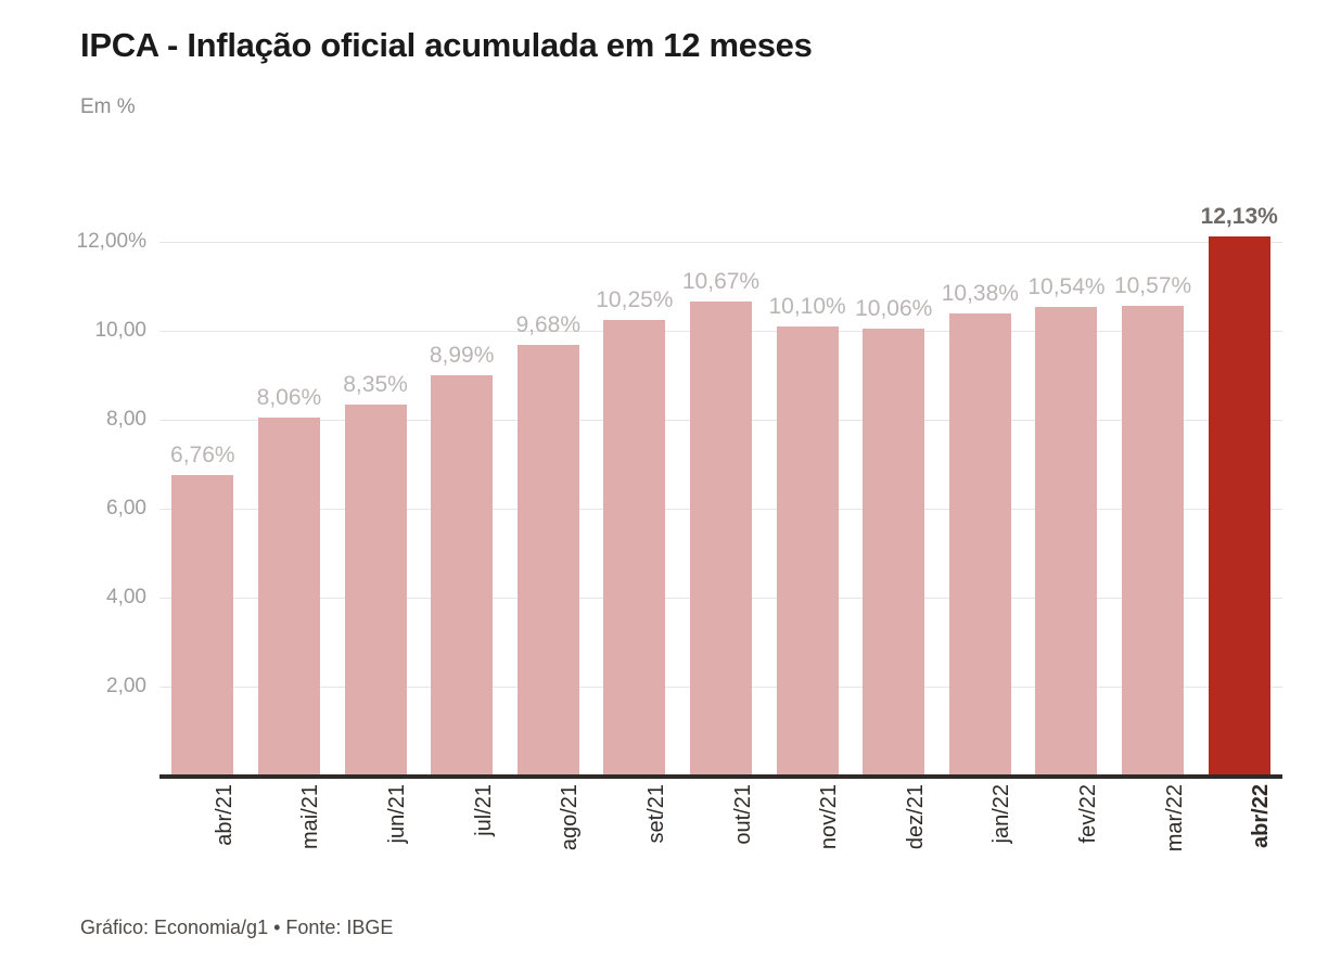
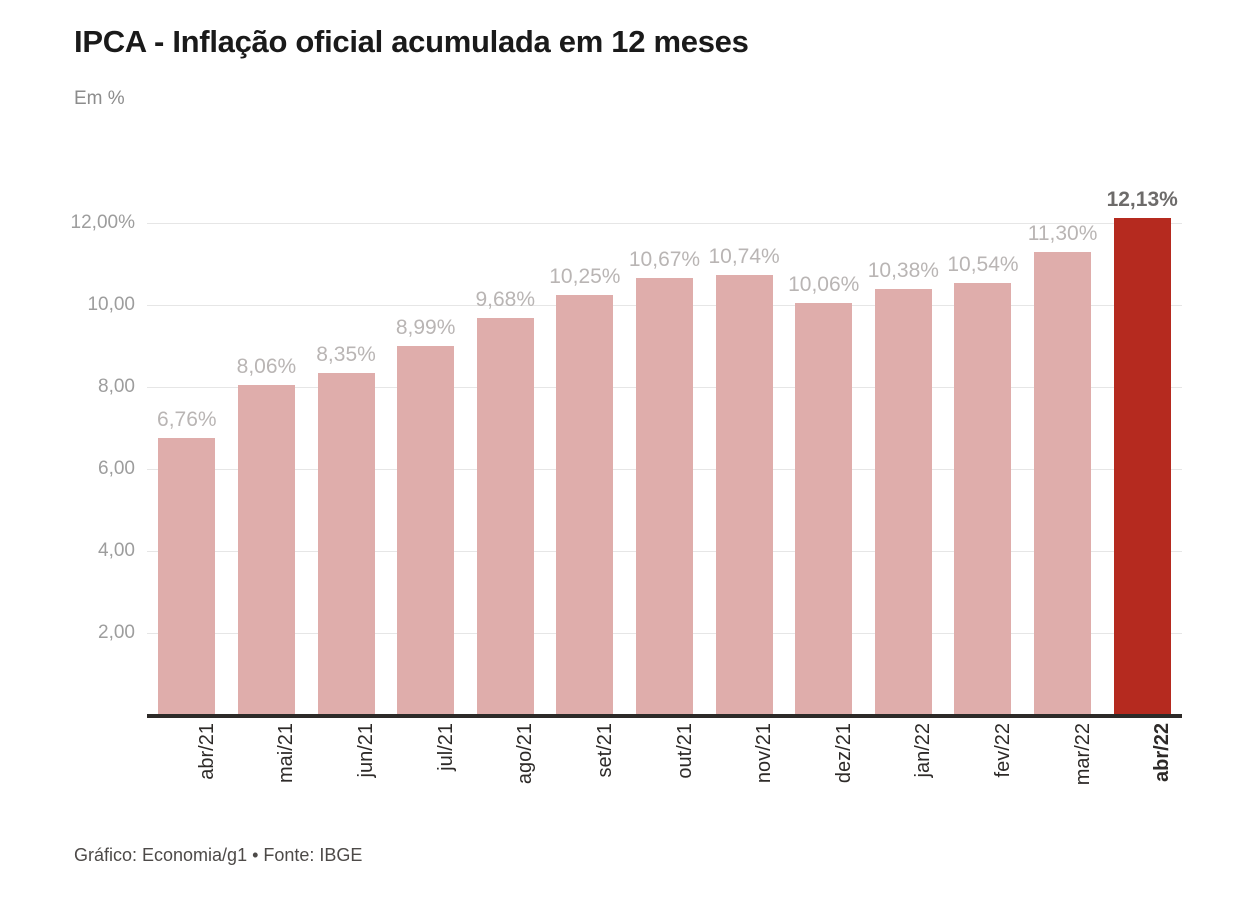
nov/21: 10,10% -> 10,74%
mar/22: 10,57% -> 11,30%
